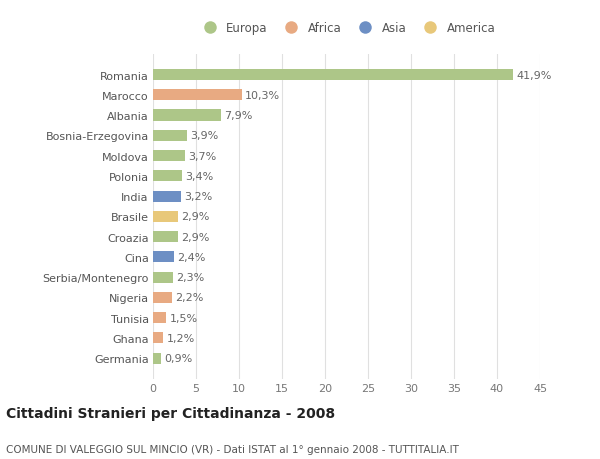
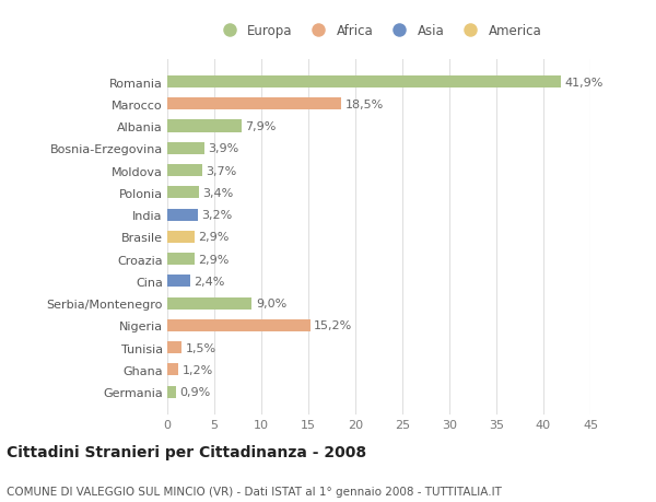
Marocco: 10,3% -> 18,5%
Serbia/Montenegro: 2,3% -> 9,0%
Nigeria: 2,2% -> 15,2%
